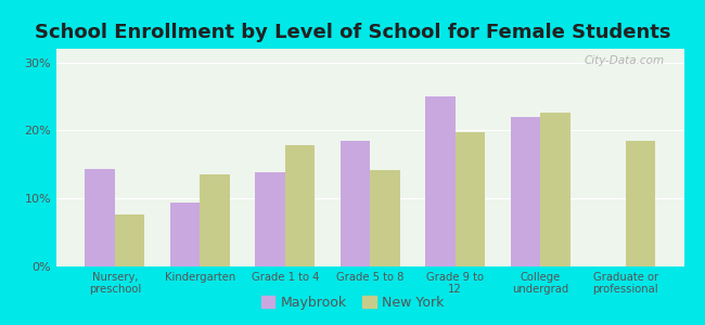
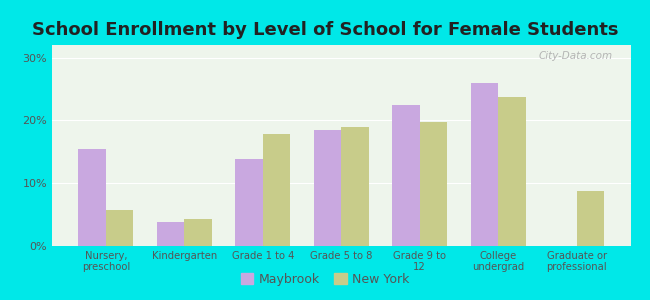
Maybrook/Nursery, preschool: 14.4% -> 15.5%
New York/Nursery, preschool: 7.6% -> 5.8%
Maybrook/Kindergarten: 9.4% -> 3.8%
New York/Kindergarten: 13.6% -> 4.3%
New York/Grade 5 to 8: 14.2% -> 19.0%
Maybrook/Grade 9 to 12: 25.0% -> 22.5%
Maybrook/College undergrad: 22.0% -> 26.0%
New York/College undergrad: 22.6% -> 23.8%
New York/Graduate or professional: 18.4% -> 8.8%
